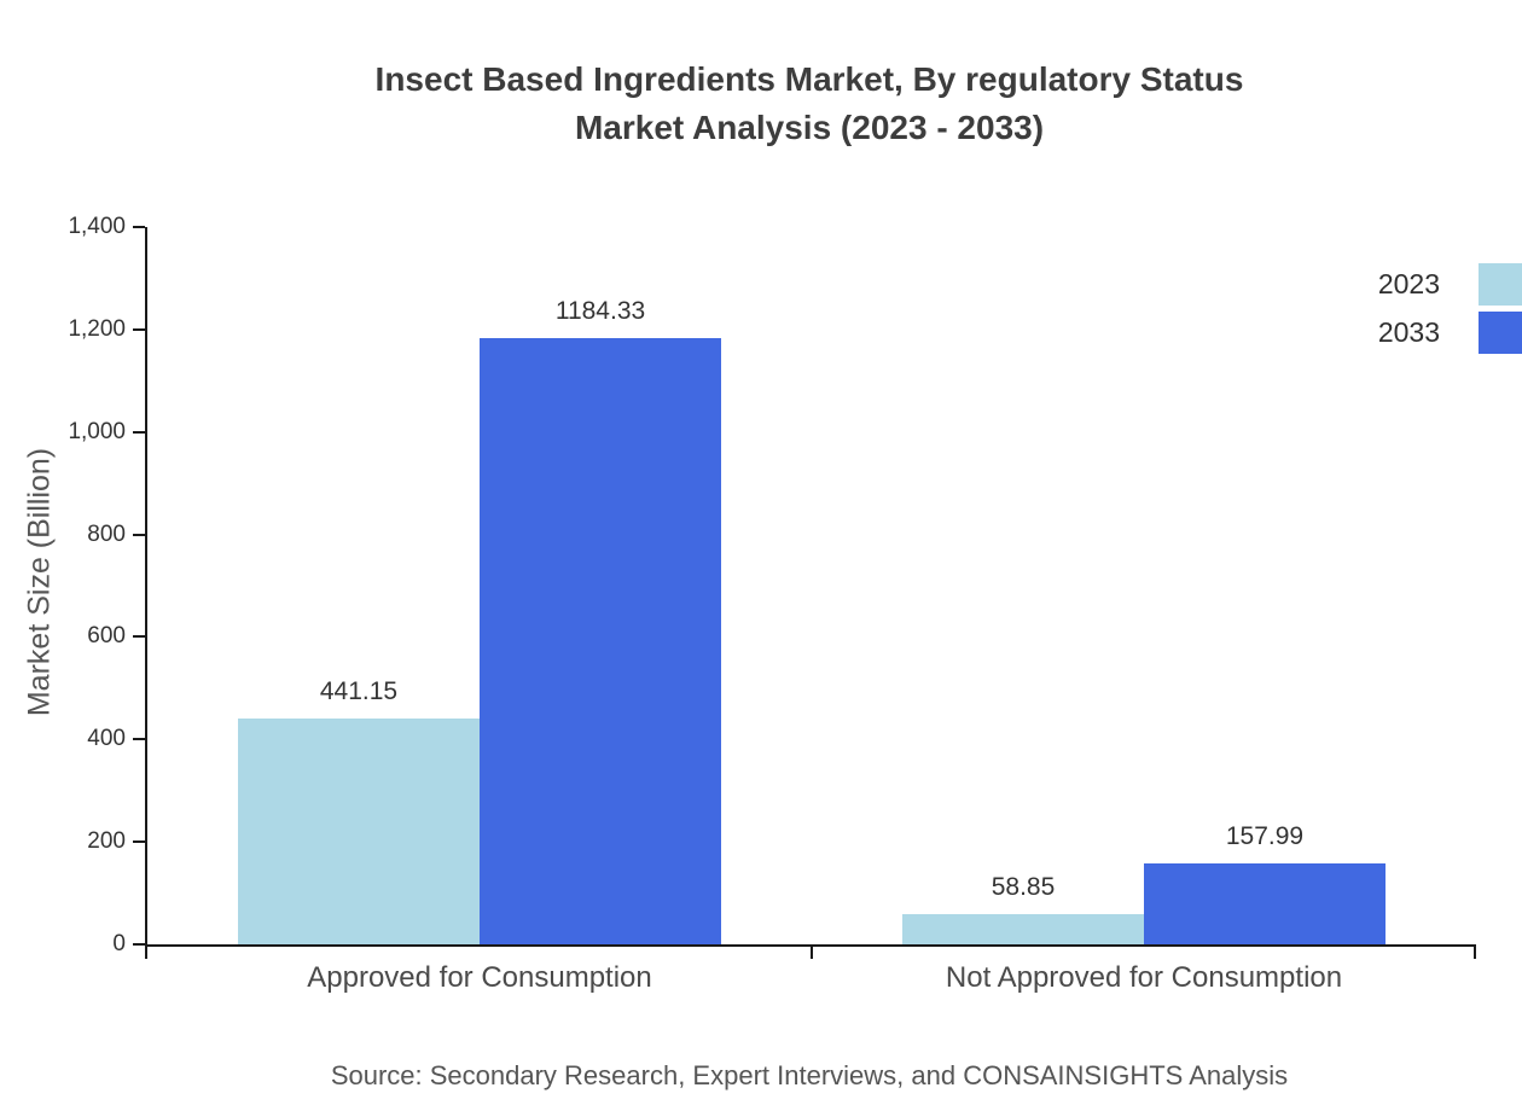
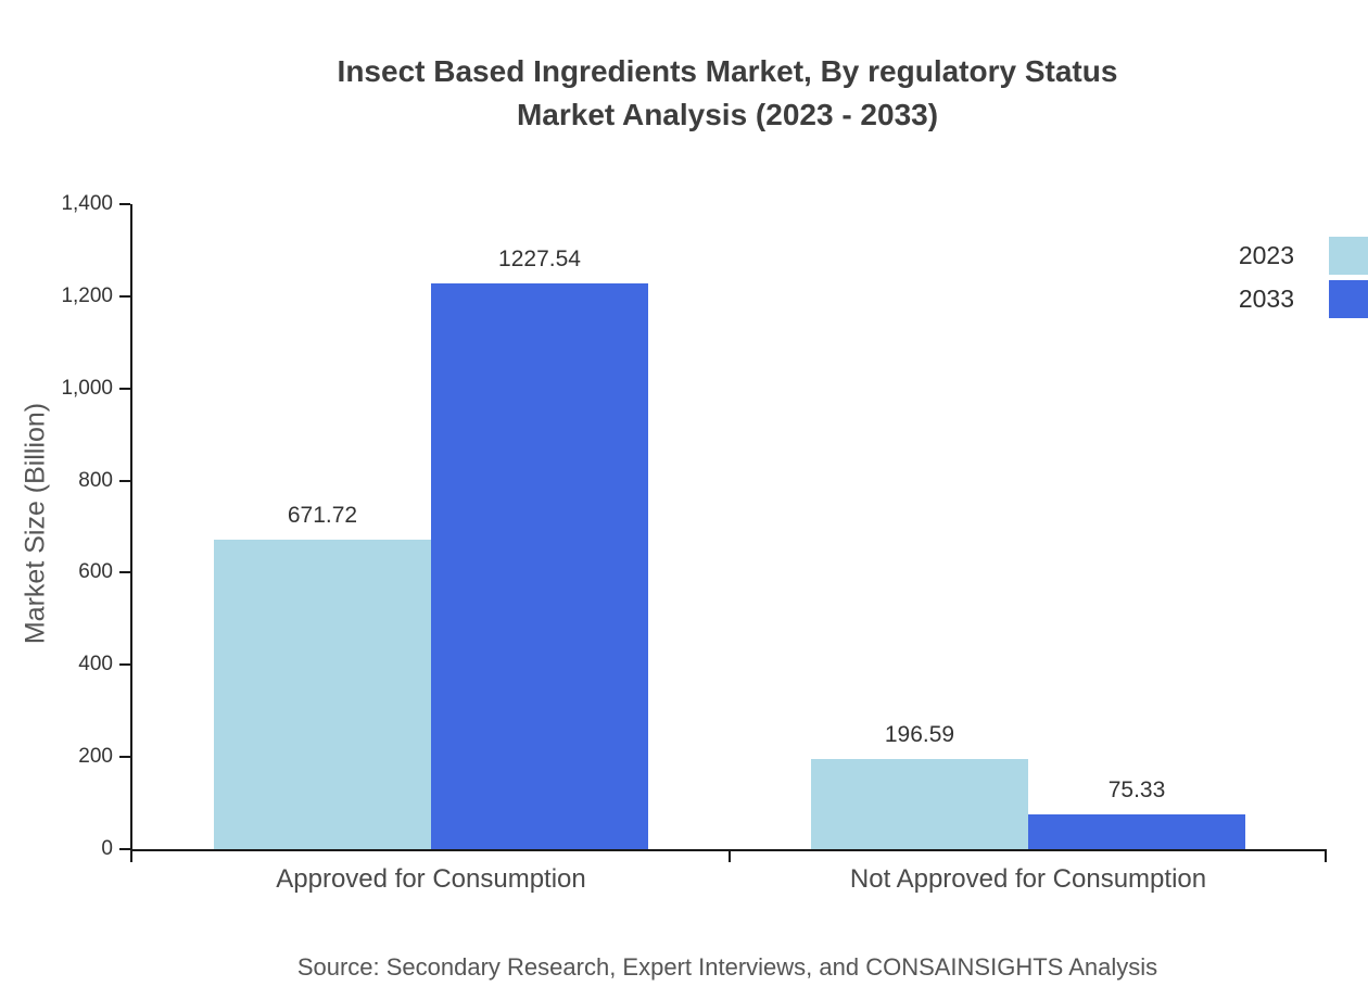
2023/Approved for Consumption: 441.15 -> 671.72
2033/Approved for Consumption: 1184.33 -> 1227.54
2023/Not Approved for Consumption: 58.85 -> 196.59
2033/Not Approved for Consumption: 157.99 -> 75.33
